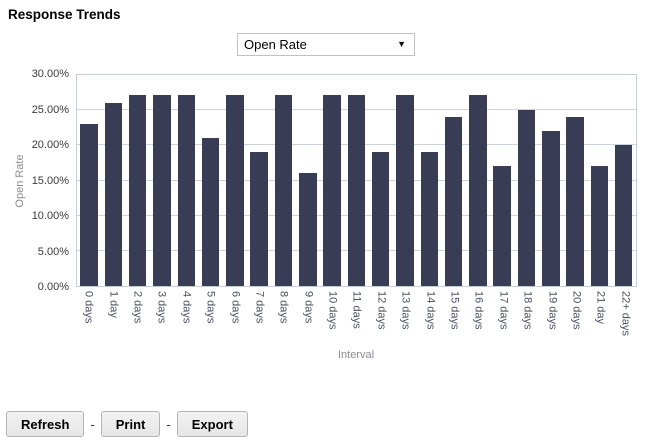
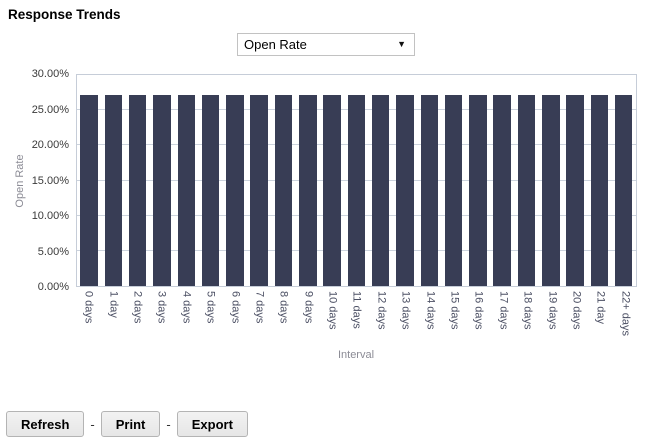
0 days: 23% -> 27%
1 day: 26% -> 27%
5 days: 21% -> 27%
7 days: 19% -> 27%
9 days: 16% -> 27%
12 days: 19% -> 27%
14 days: 19% -> 27%
15 days: 24% -> 27%
17 days: 17% -> 27%
18 days: 25% -> 27%
19 days: 22% -> 27%
20 days: 24% -> 27%
21 day: 17% -> 27%
22+ days: 20% -> 27%
